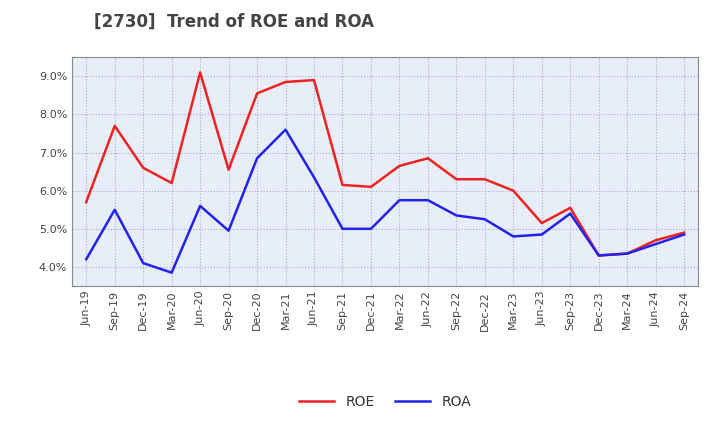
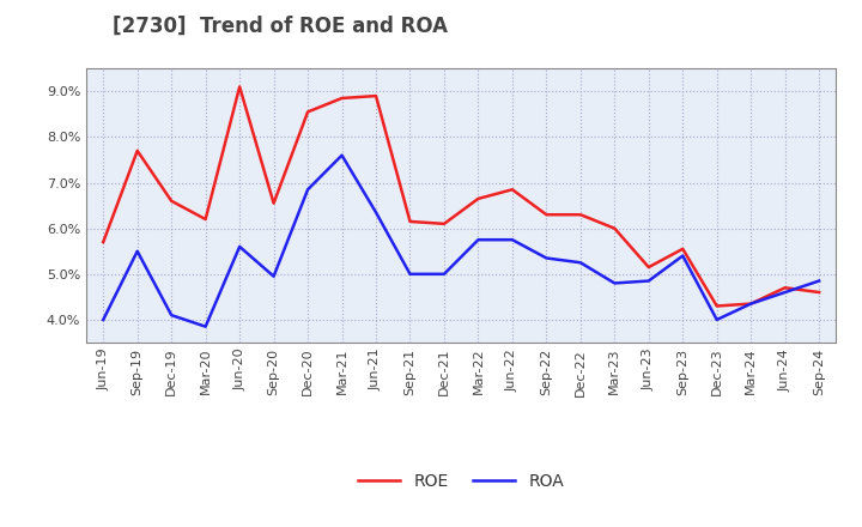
ROA/Jun-19: 4.20% -> 4.00%
ROA/Dec-23: 4.30% -> 4.00%
ROE/Sep-24: 4.90% -> 4.60%
